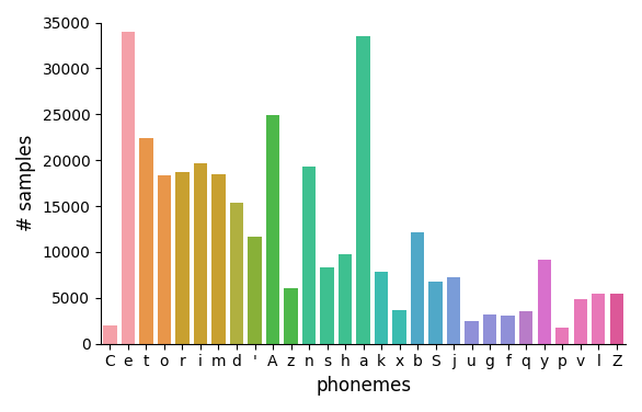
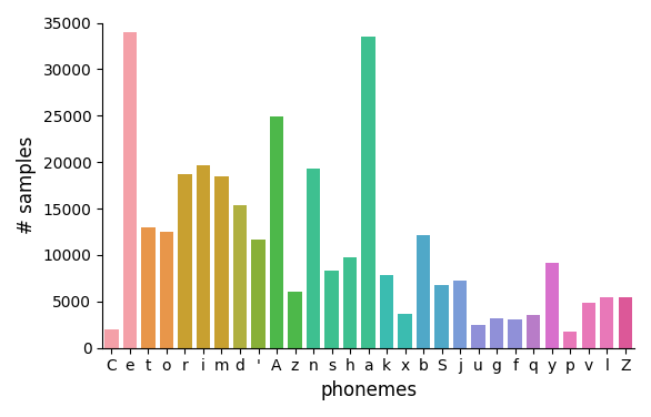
t: 22400 -> 13000
o: 18400 -> 12500
